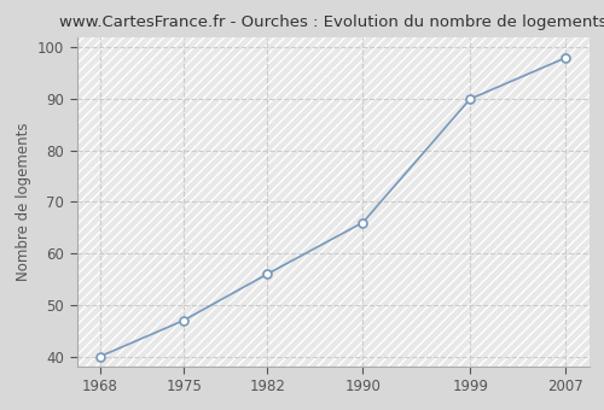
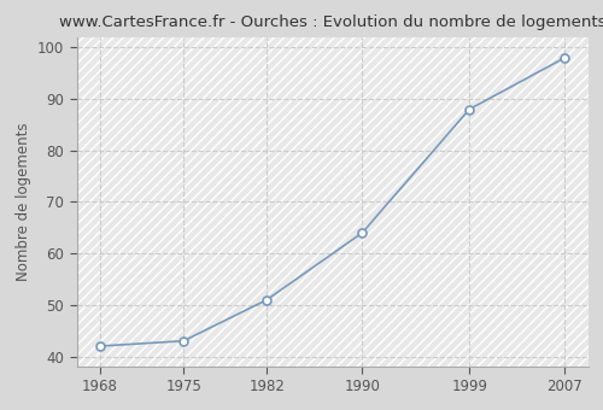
1968: 40 -> 42
1975: 47 -> 43
1982: 56 -> 51
1990: 66 -> 64
1999: 90 -> 88
